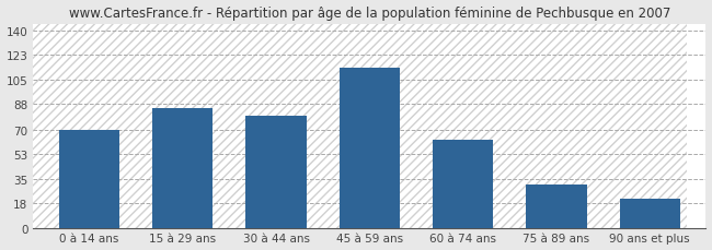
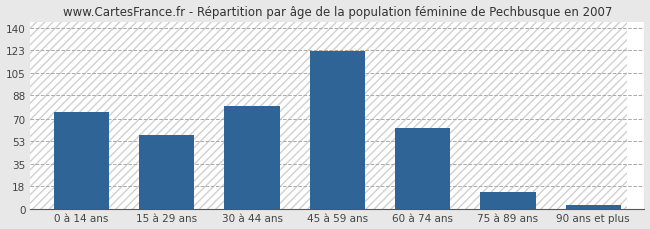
0 à 14 ans: 70 -> 75
15 à 29 ans: 85 -> 57
45 à 59 ans: 114 -> 122
75 à 89 ans: 31 -> 13
90 ans et plus: 21 -> 3
